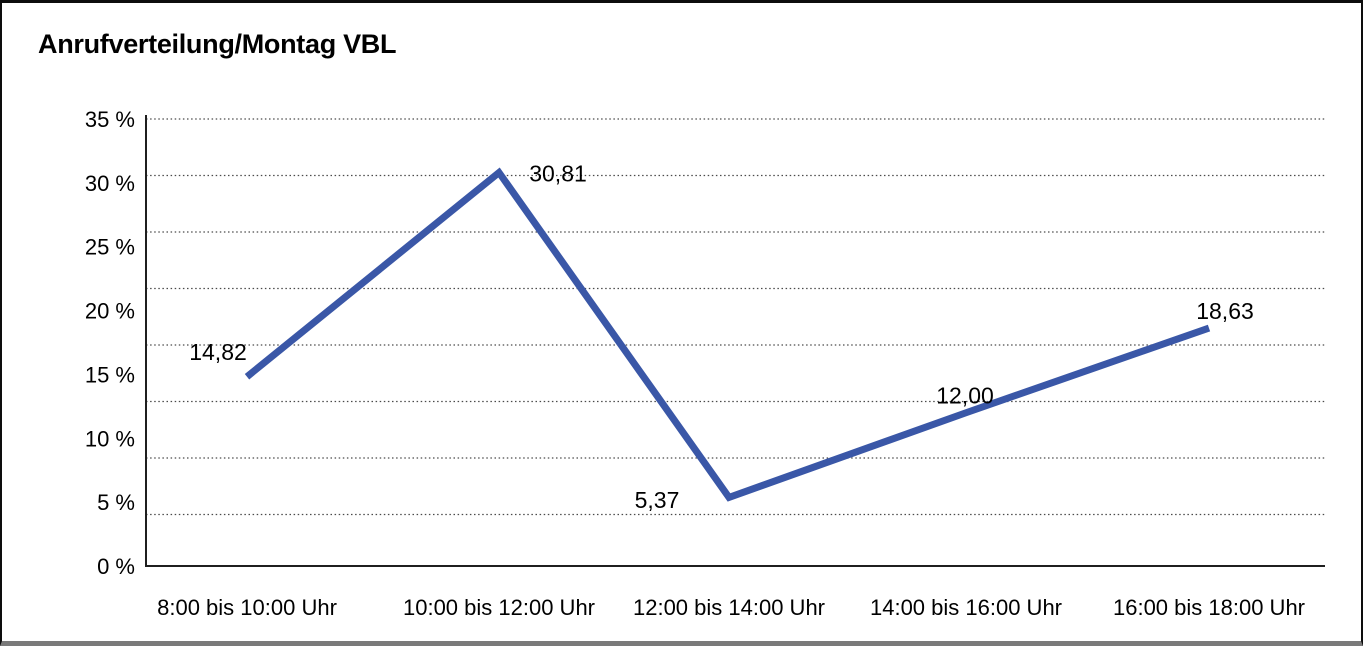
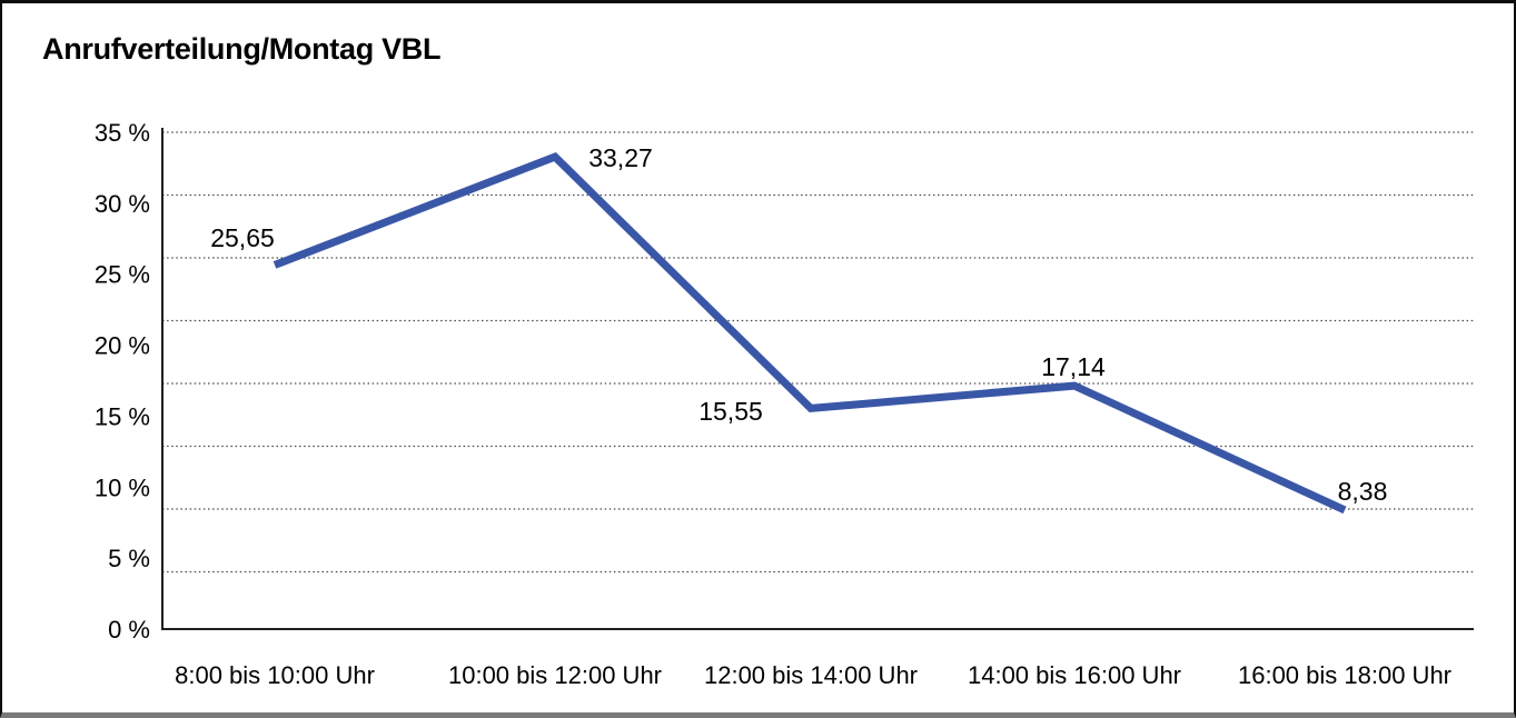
8:00 bis 10:00 Uhr: 14,82 -> 25,65
10:00 bis 12:00 Uhr: 30,81 -> 33,27
12:00 bis 14:00 Uhr: 5,37 -> 15,55
14:00 bis 16:00 Uhr: 12,00 -> 17,14
16:00 bis 18:00 Uhr: 18,63 -> 8,38
